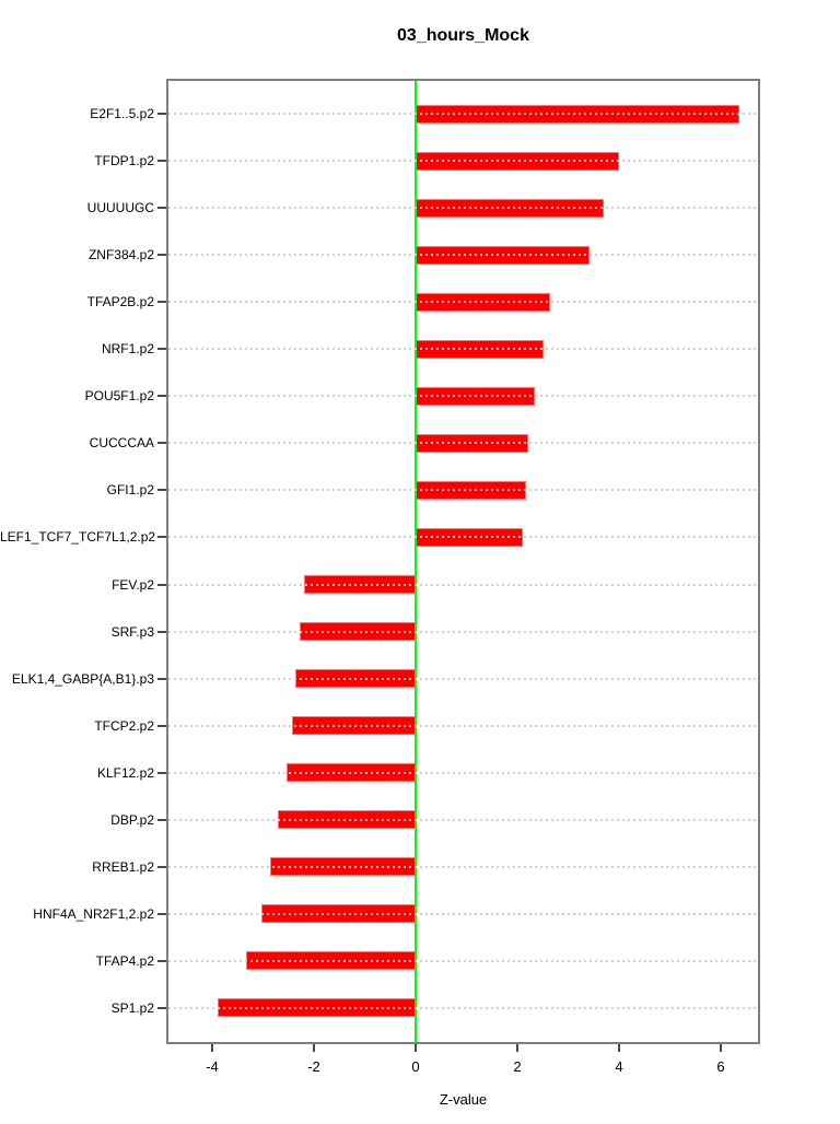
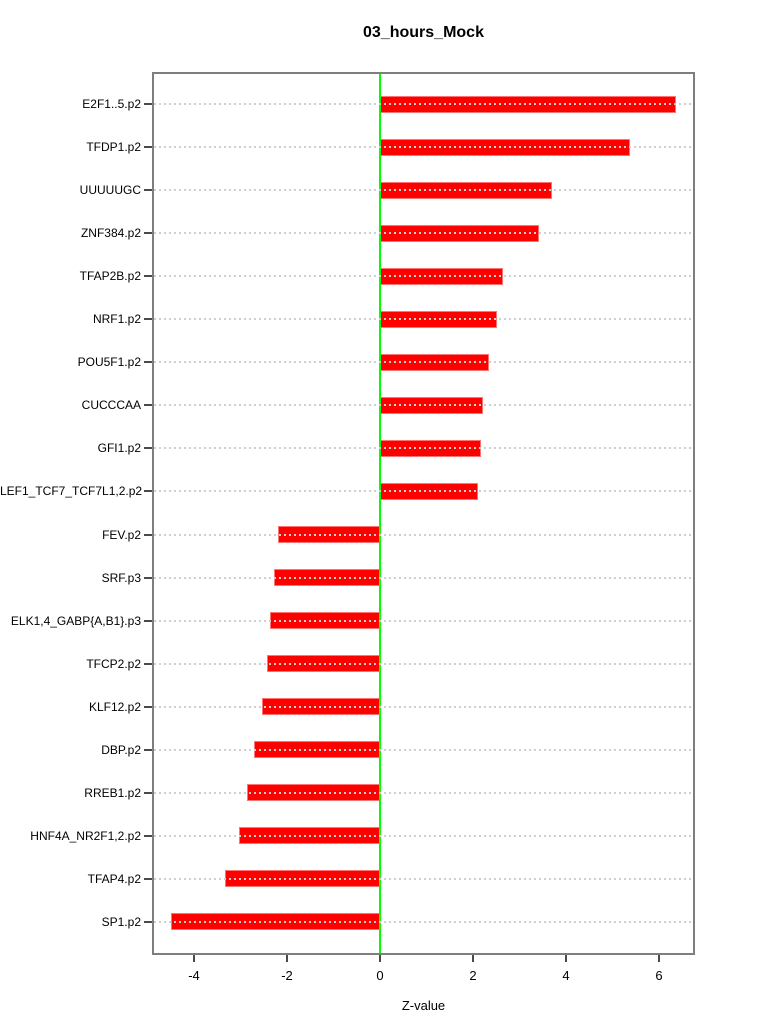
TFDP1.p2: 4.0 -> 5.4
SP1.p2: -3.9 -> -4.5
